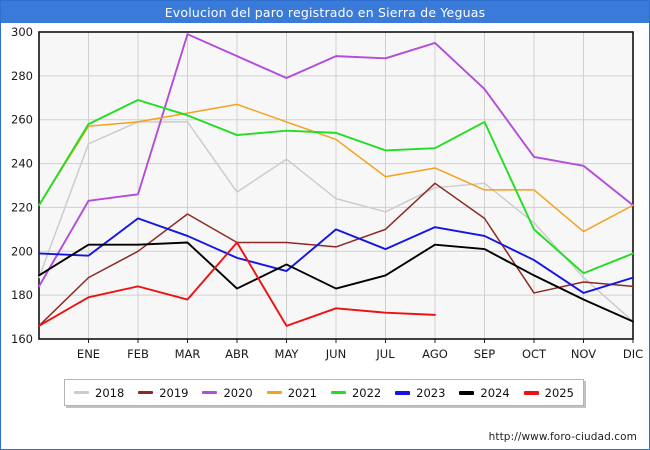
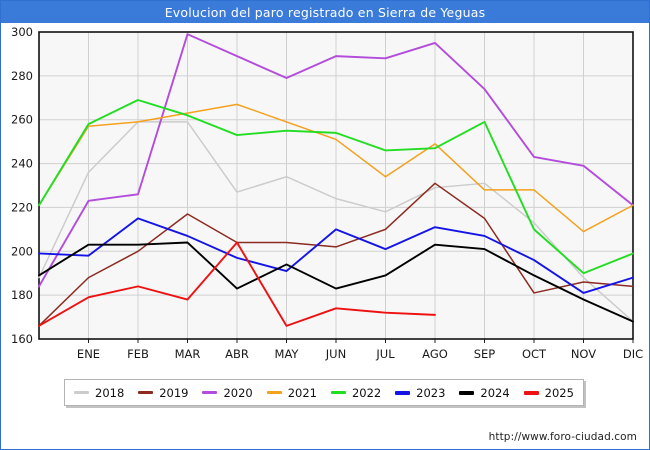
2018/ENE: 249 -> 236
2018/MAY: 242 -> 234
2021/AGO: 238 -> 249
